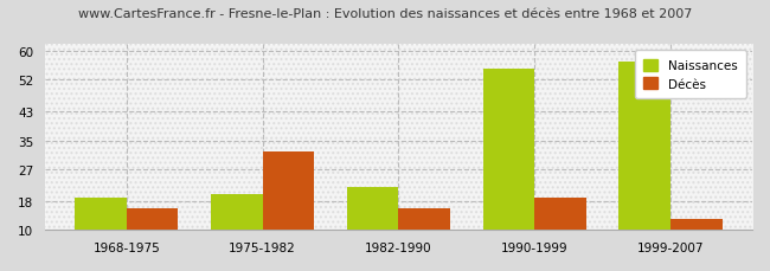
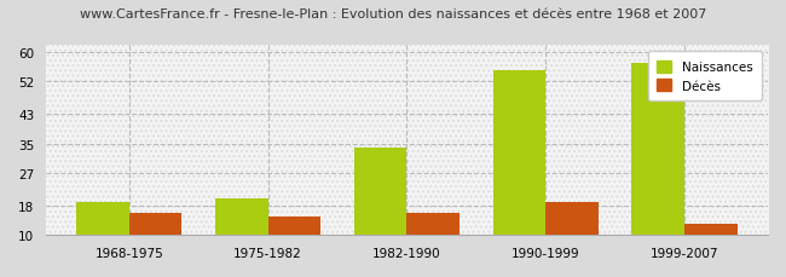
Décès/1975-1982: 32 -> 15
Naissances/1982-1990: 22 -> 34
